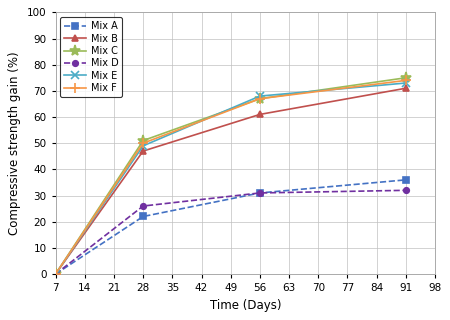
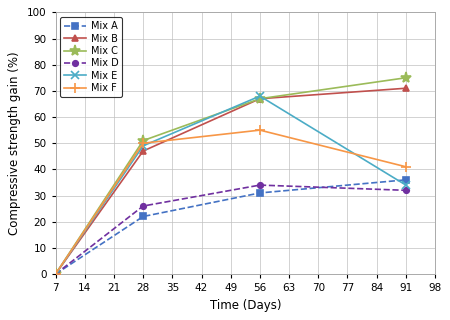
Mix B/56: 61 -> 67
Mix D/56: 31 -> 34
Mix F/56: 67 -> 55
Mix E/91: 73 -> 34
Mix F/91: 74 -> 41
